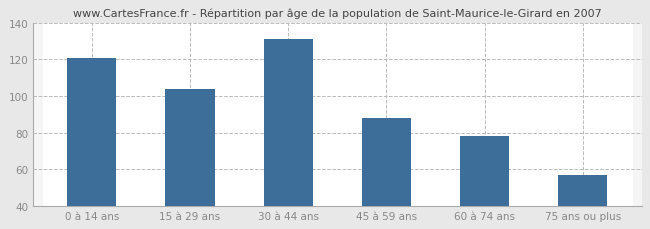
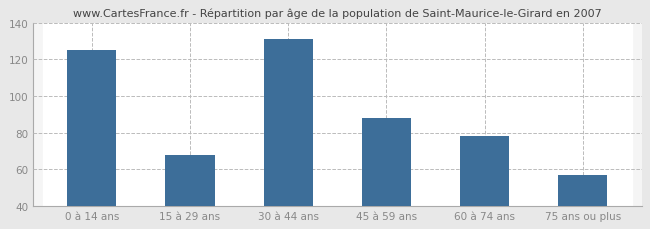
0 à 14 ans: 121 -> 125
15 à 29 ans: 104 -> 68
